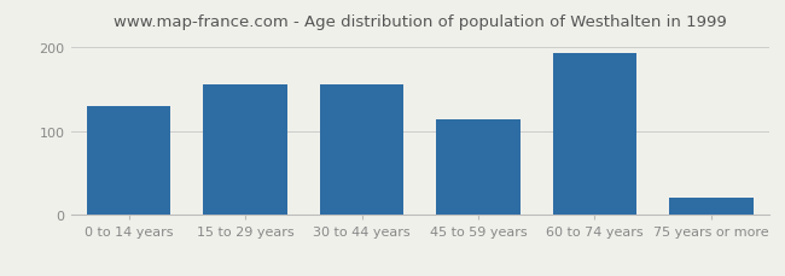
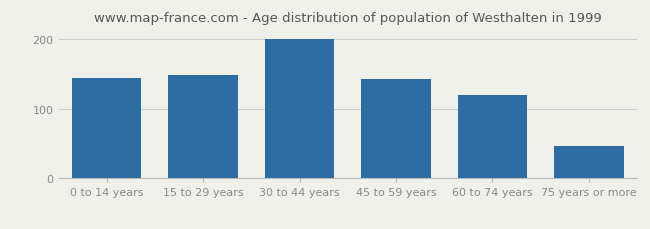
0 to 14 years: 130 -> 145
15 to 29 years: 156 -> 148
30 to 44 years: 156 -> 200
45 to 59 years: 114 -> 143
60 to 74 years: 194 -> 120
75 years or more: 20 -> 47
